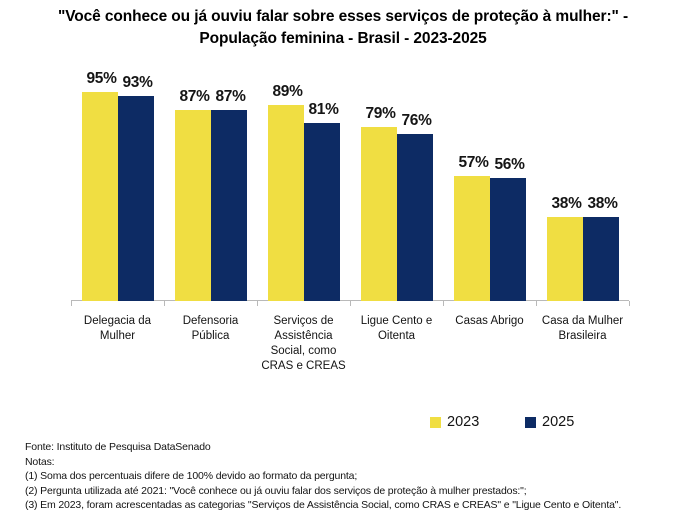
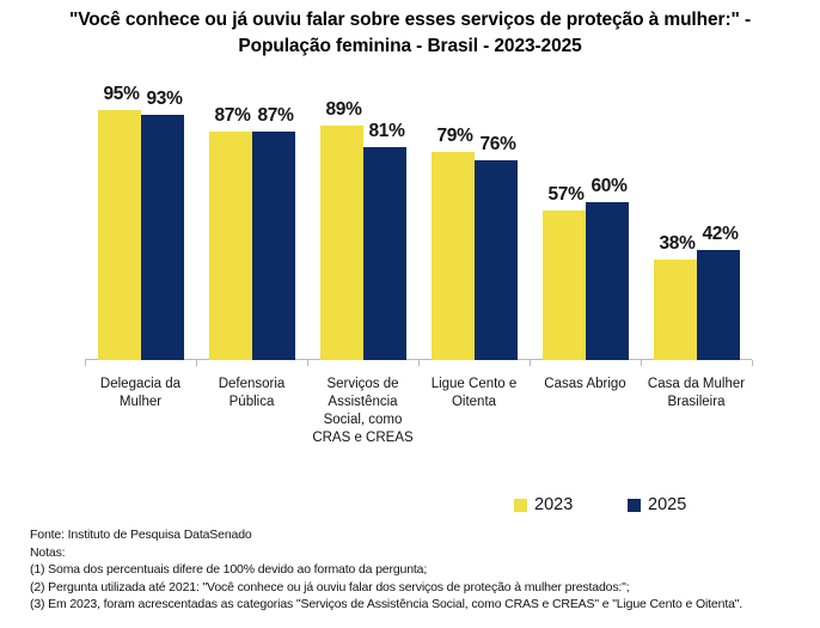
2025/Casas Abrigo: 56% -> 60%
2025/Casa da Mulher Brasileira: 38% -> 42%
